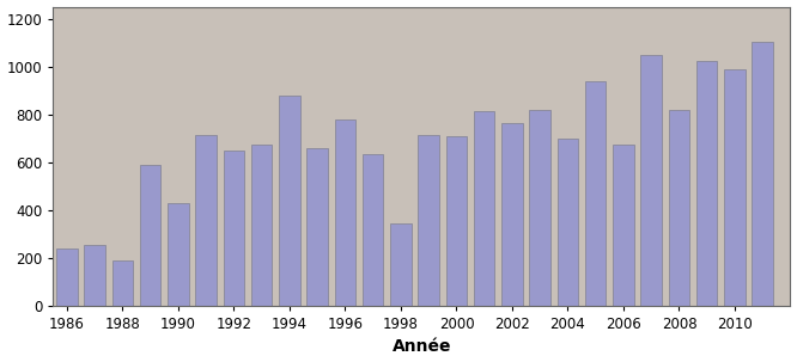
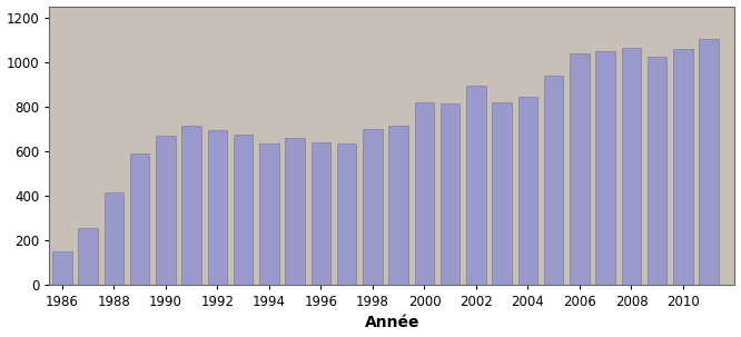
1986: 240 -> 150
1988: 190 -> 415
1990: 430 -> 670
1992: 650 -> 695
1994: 880 -> 635
1996: 780 -> 640
1998: 345 -> 700
2000: 710 -> 820
2002: 765 -> 895
2004: 700 -> 845
2006: 675 -> 1040
2008: 820 -> 1065
2010: 990 -> 1060
